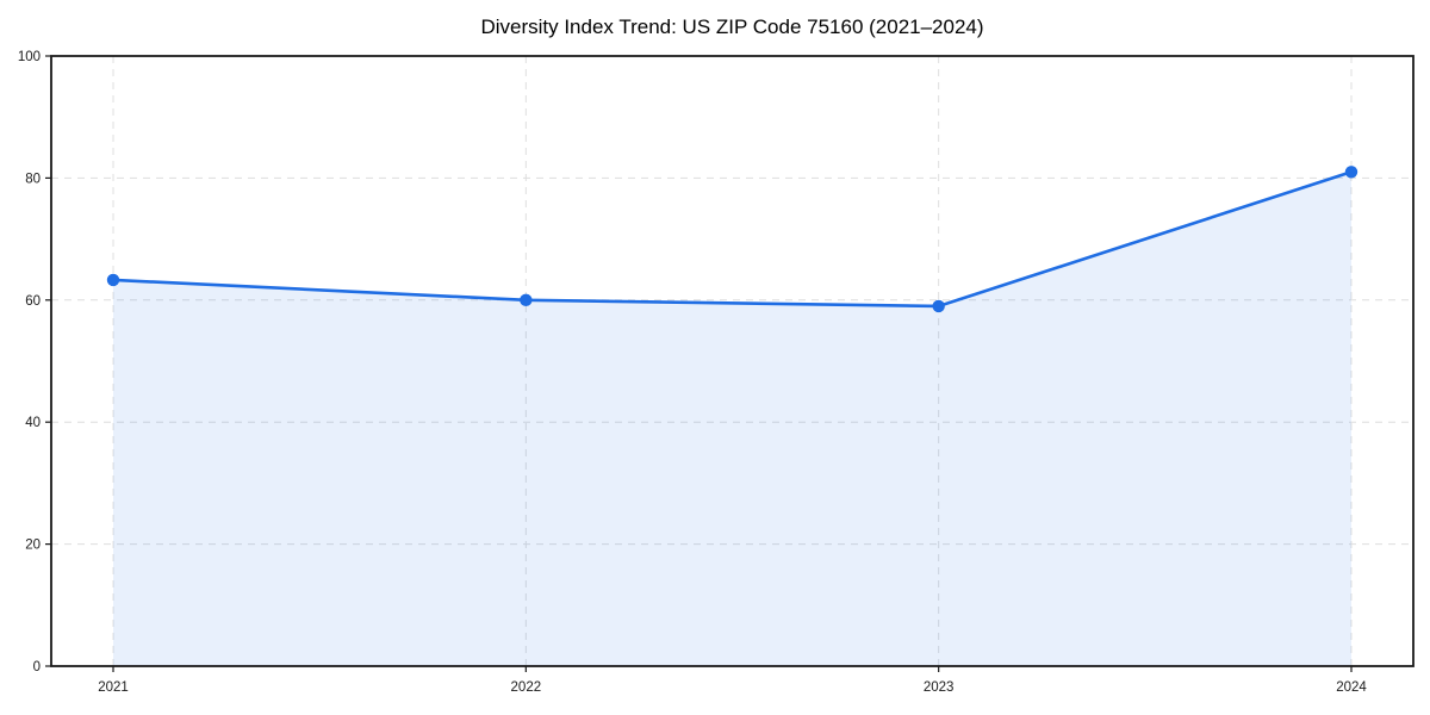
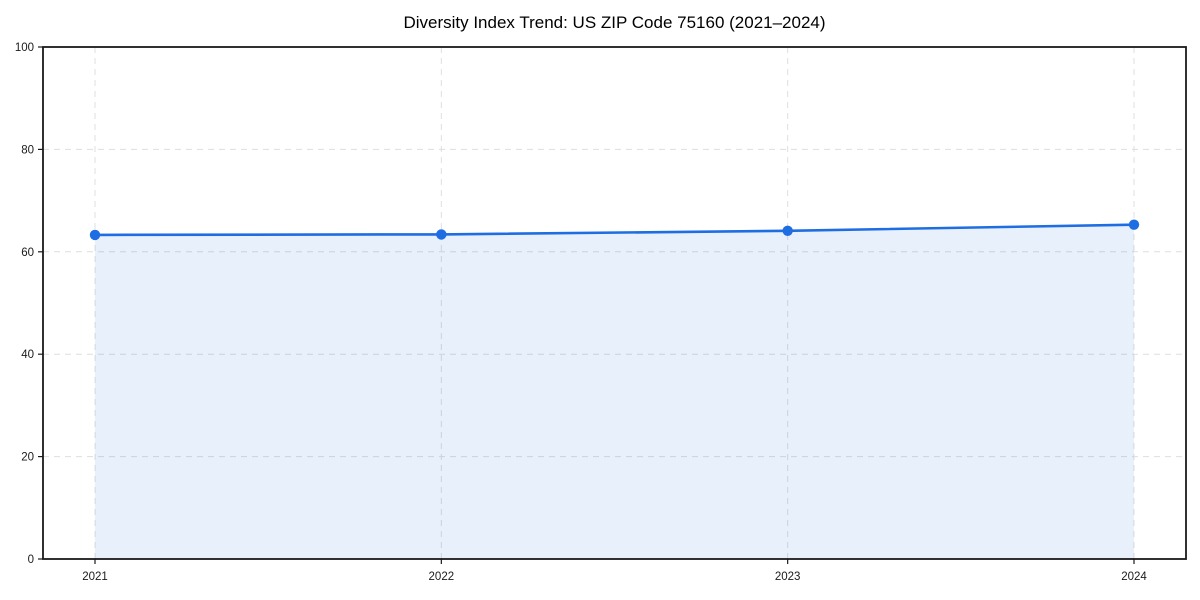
2022: 60 -> 63
2023: 59 -> 64
2024: 81 -> 65
